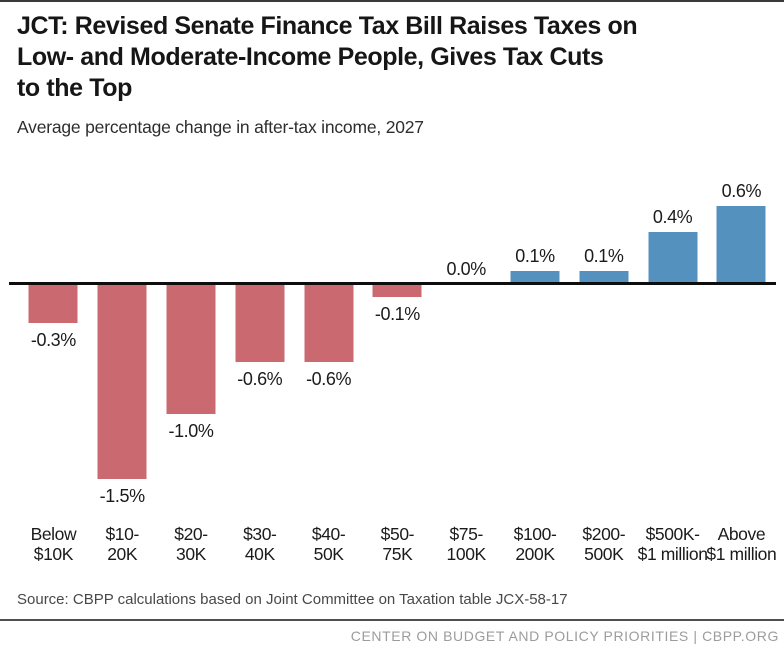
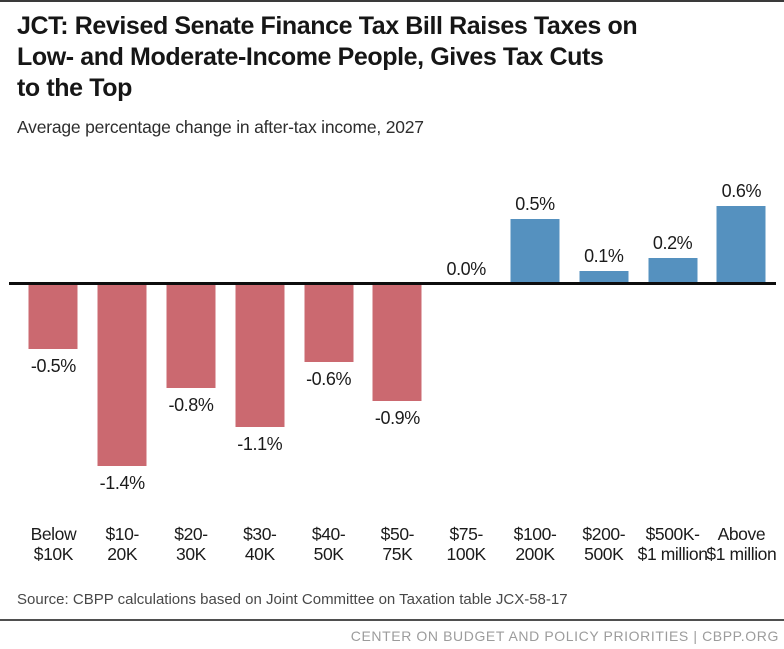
Below $10K: -0.3% -> -0.5%
$10- 20K: -1.5% -> -1.4%
$20- 30K: -1.0% -> -0.8%
$30- 40K: -0.6% -> -1.1%
$50- 75K: -0.1% -> -0.9%
$100- 200K: 0.1% -> 0.5%
$500K- $1 million: 0.4% -> 0.2%
